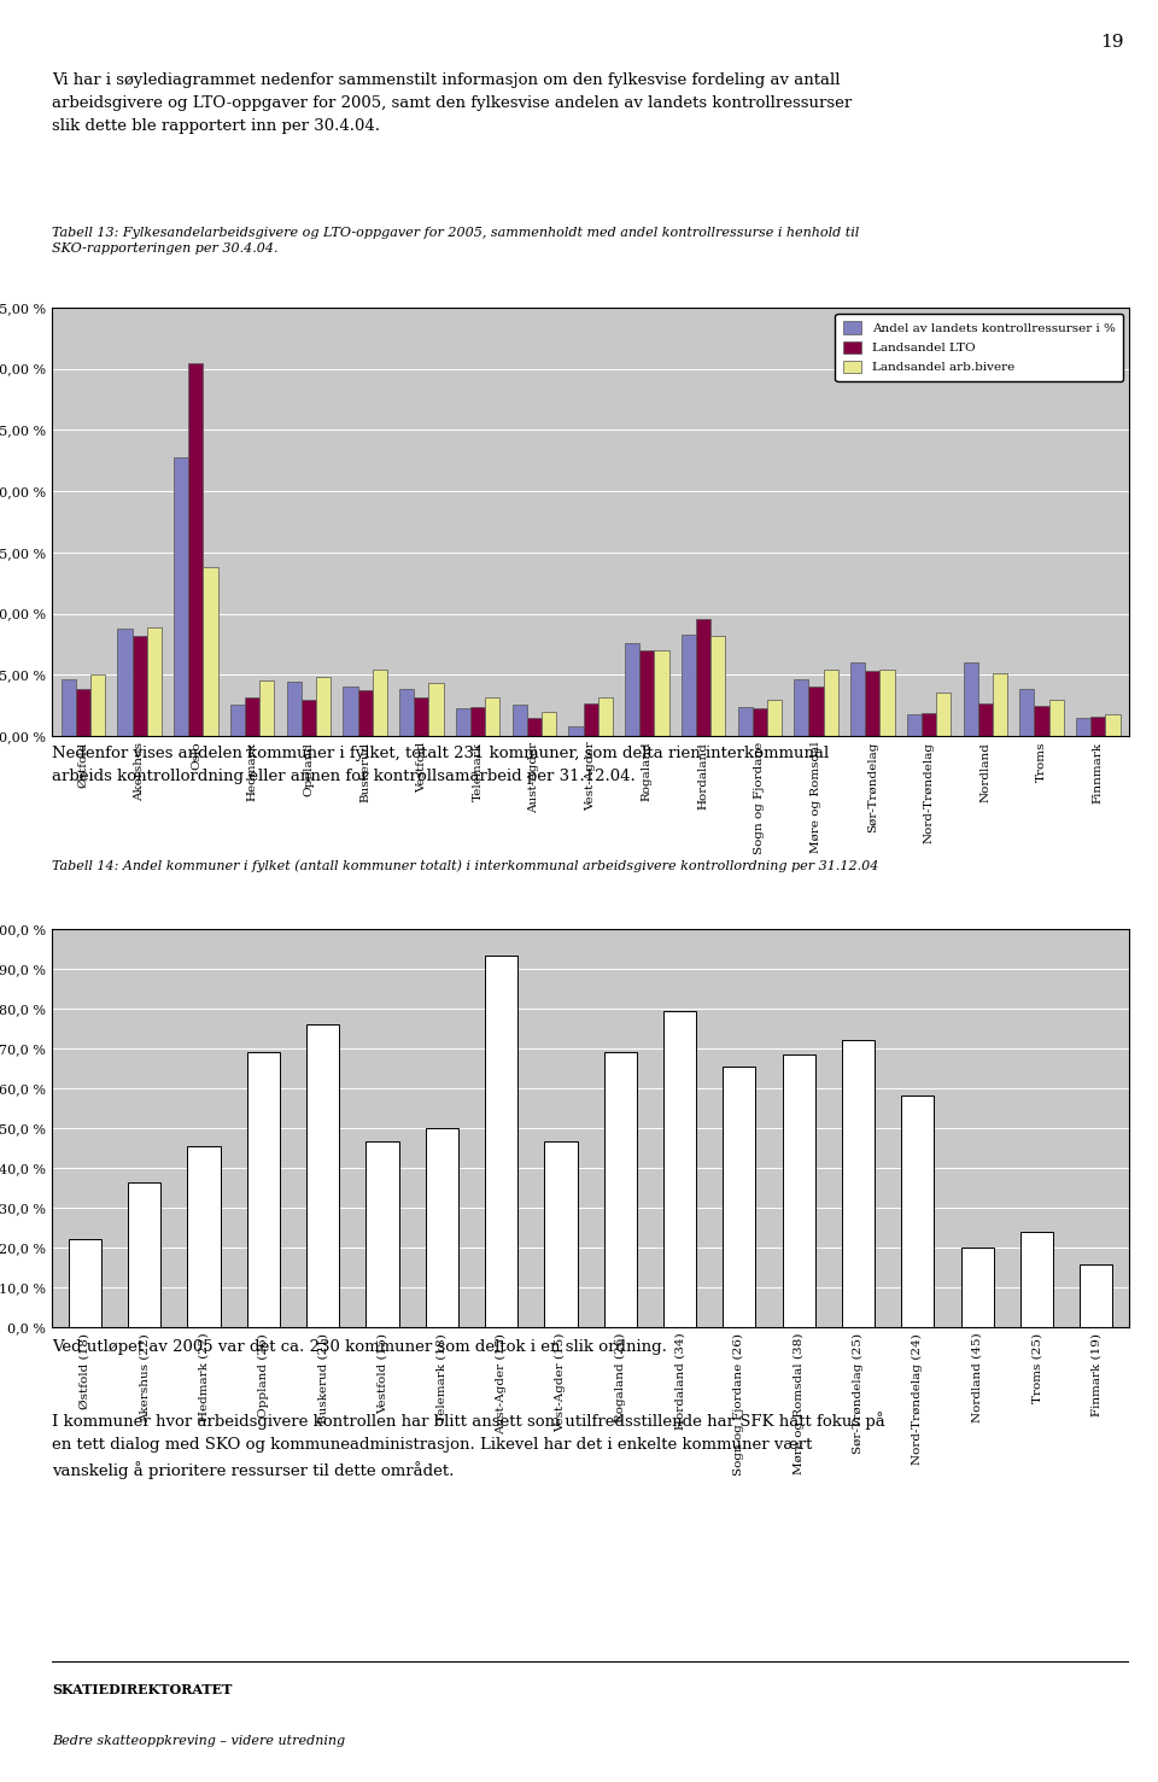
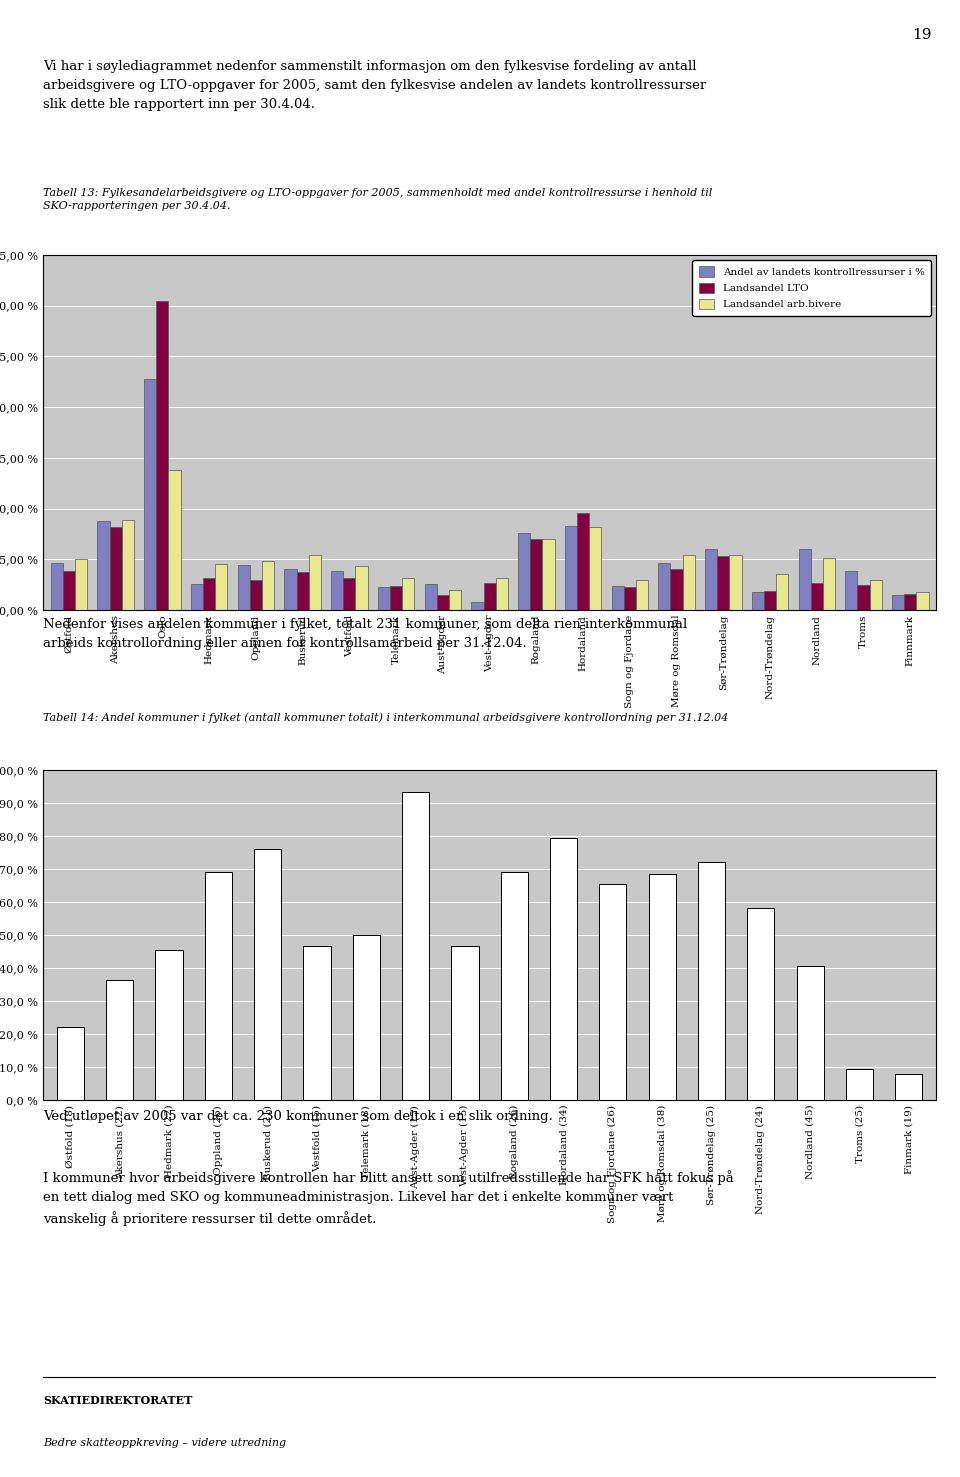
Nordland (45): 20,0 % -> 40,5 %
Troms (25): 24,0 % -> 9,5 %
Finmark (19): 15,8 % -> 8,0 %
